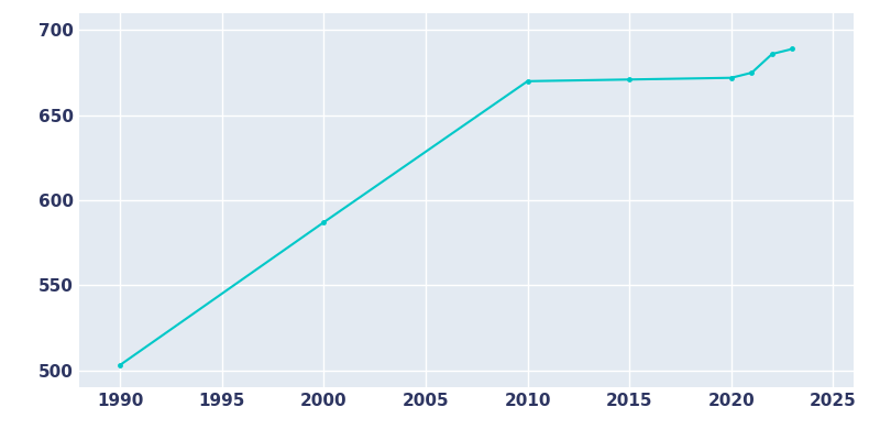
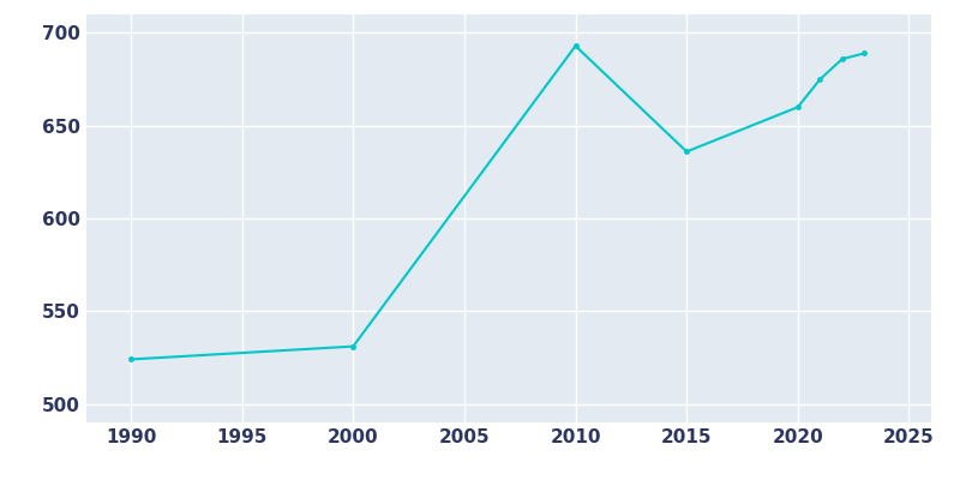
1990: 503 -> 524
2000: 587 -> 531
2010: 670 -> 693
2015: 671 -> 636
2020: 672 -> 660
